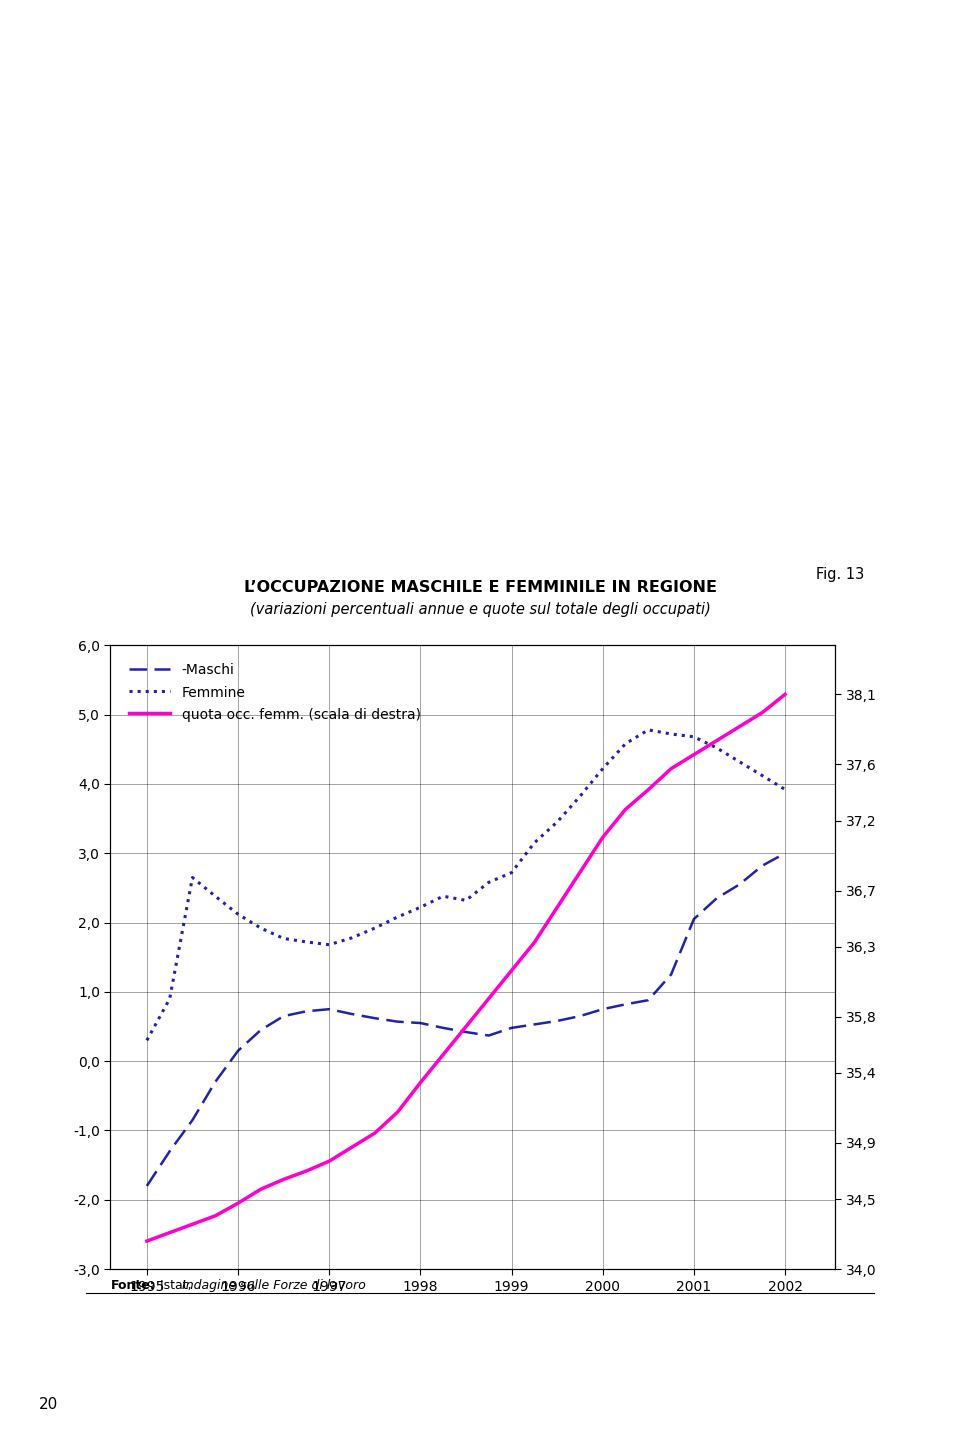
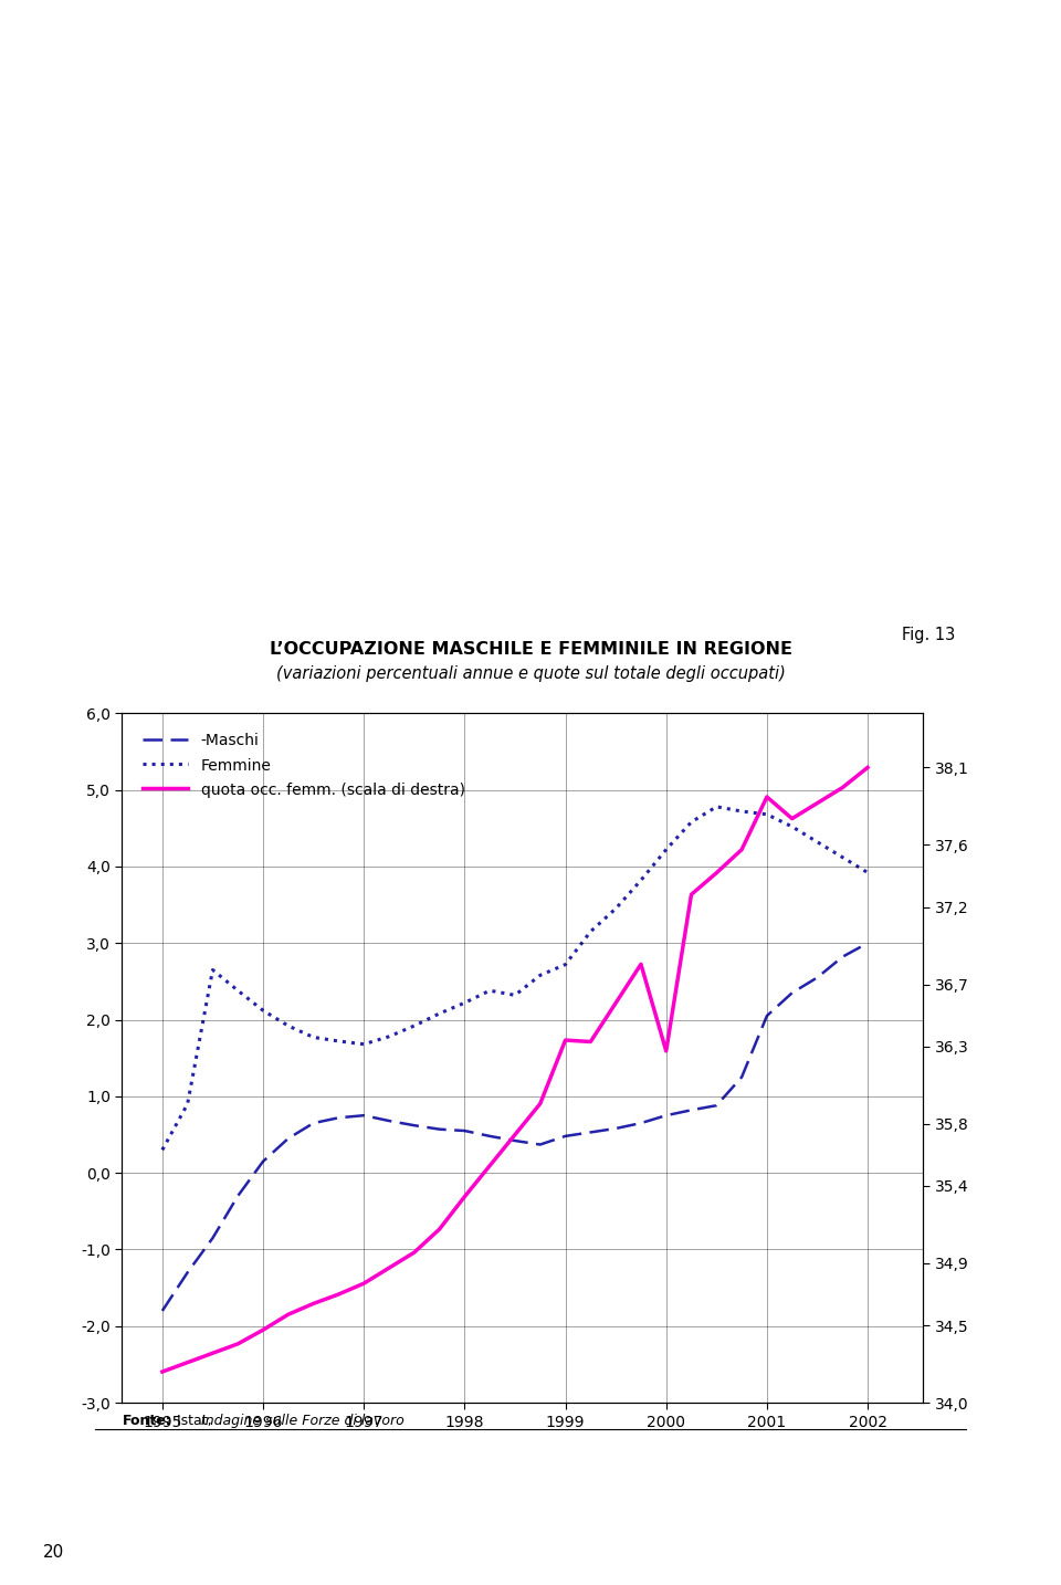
quota occ. femm. (scala di destra)/1999: 36,13 -> 36,34
quota occ. femm. (scala di destra)/2000: 37,08 -> 36,27
quota occ. femm. (scala di destra)/2001: 37,67 -> 37,91
